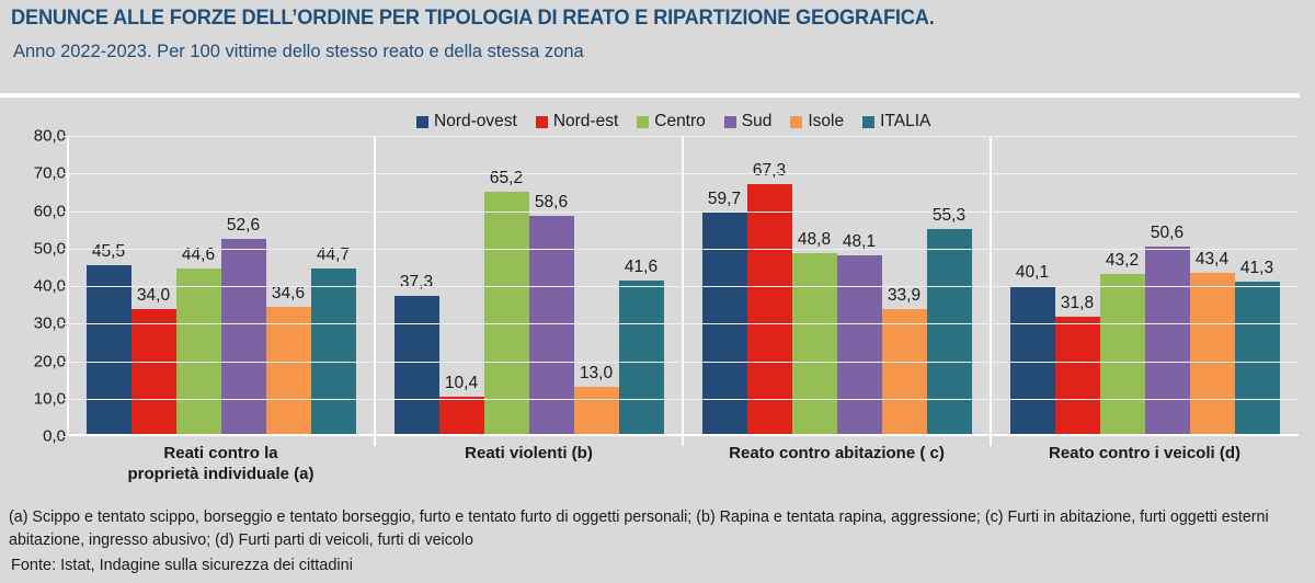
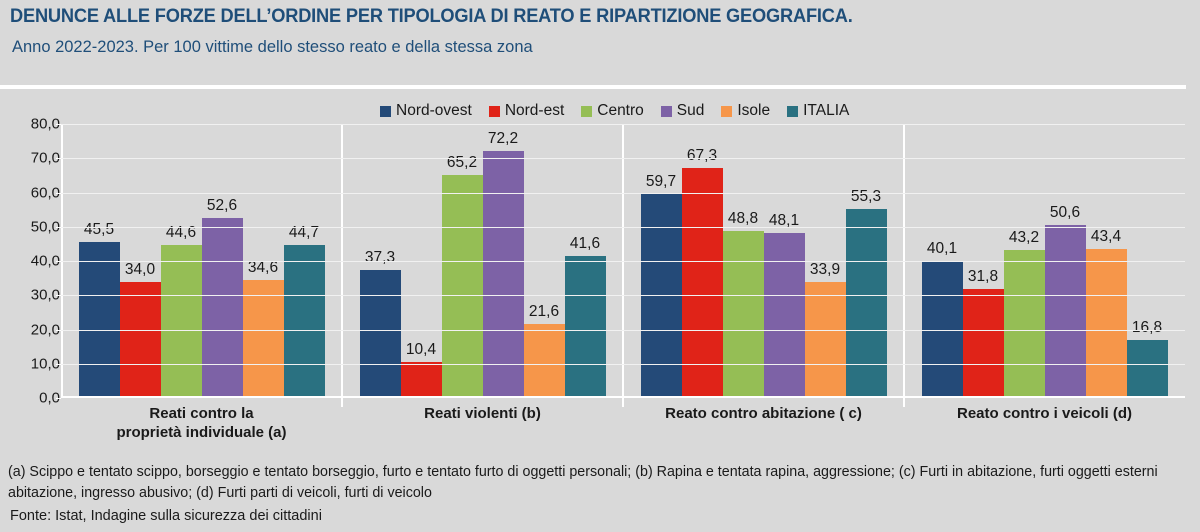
Sud/Reati violenti (b): 58,6 -> 72,2
Isole/Reati violenti (b): 13,0 -> 21,6
ITALIA/Reato contro i veicoli (d): 41,3 -> 16,8
